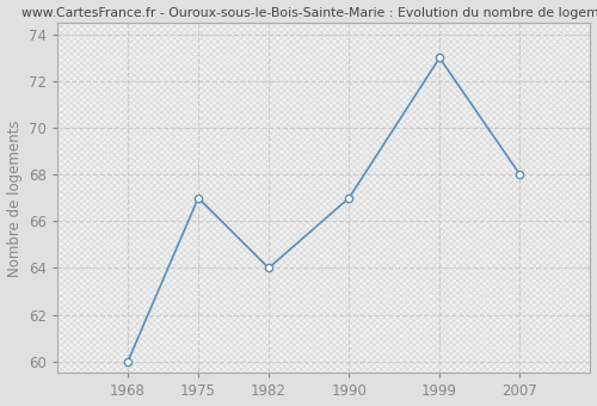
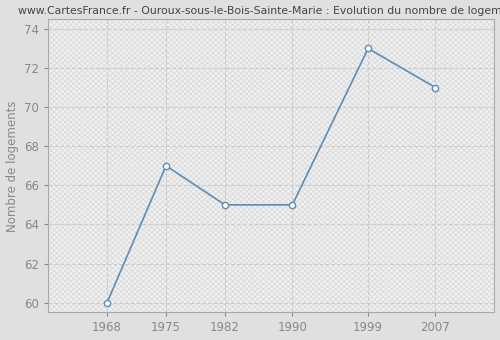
1982: 64 -> 65
1990: 67 -> 65
2007: 68 -> 71
